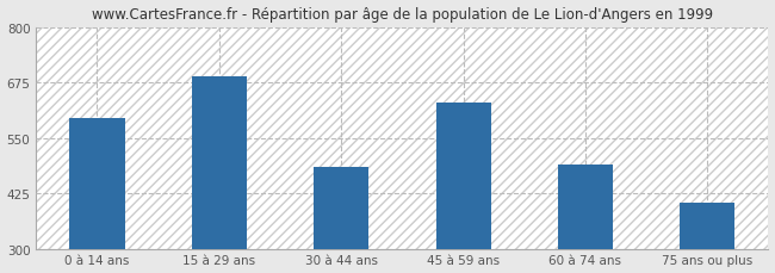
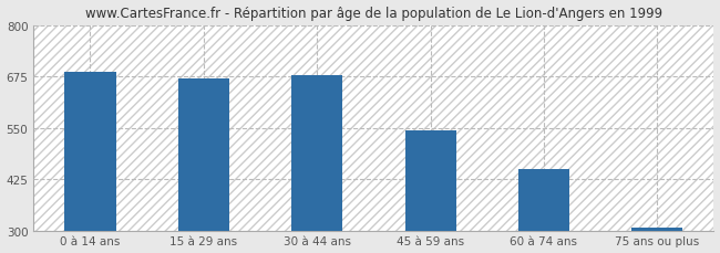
0 à 14 ans: 595 -> 687
15 à 29 ans: 690 -> 671
30 à 44 ans: 485 -> 678
45 à 59 ans: 630 -> 543
60 à 74 ans: 490 -> 450
75 ans ou plus: 405 -> 308
